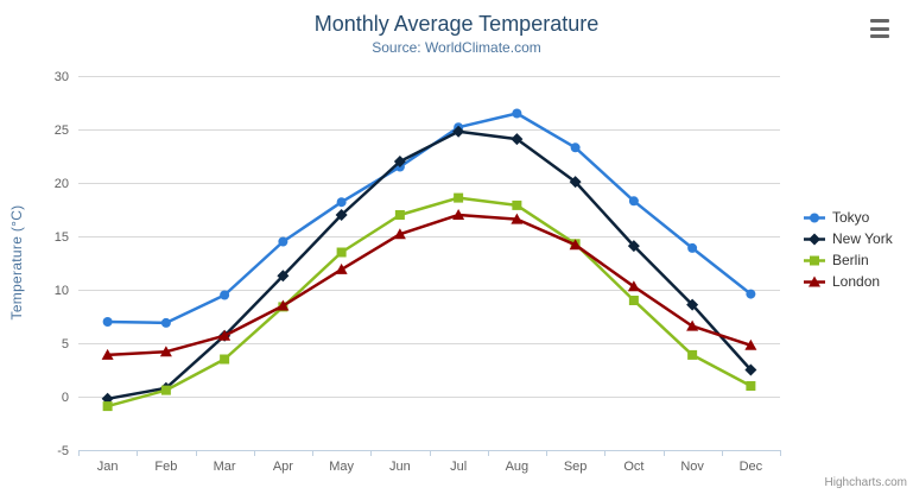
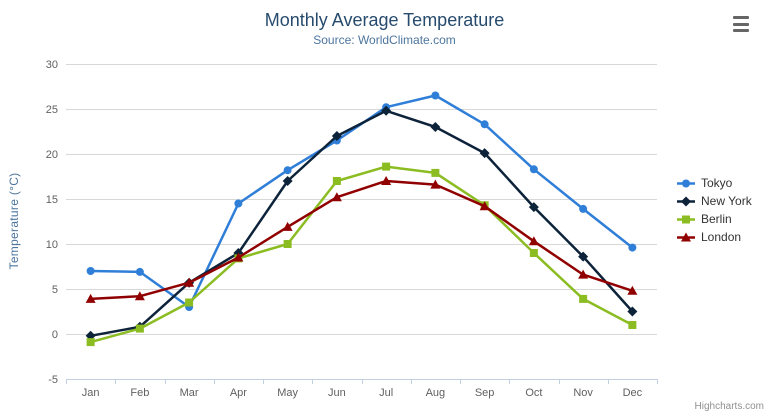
Tokyo/Mar: 10 -> 3
New York/Apr: 11 -> 9
Berlin/May: 14 -> 10
New York/Aug: 24 -> 23
